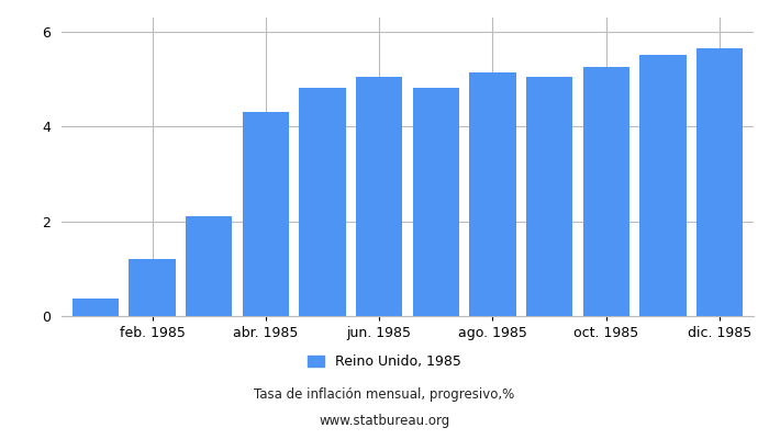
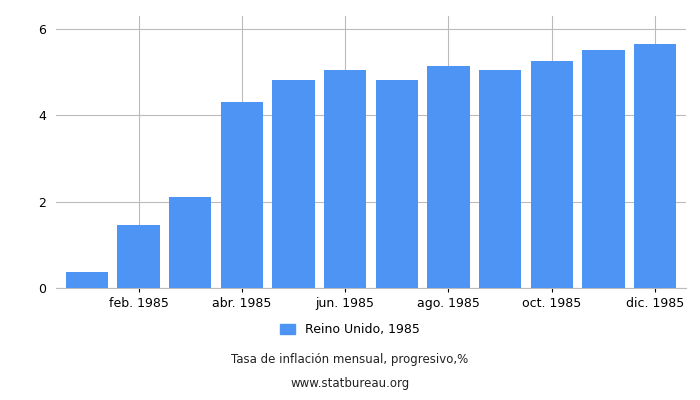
feb. 1985: 1.20 -> 1.45
